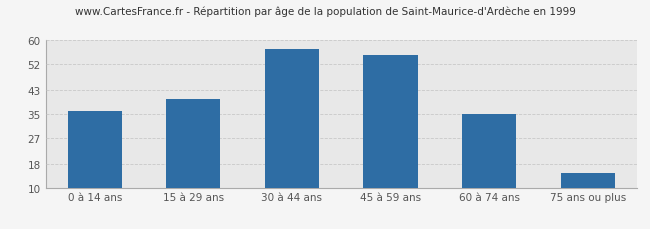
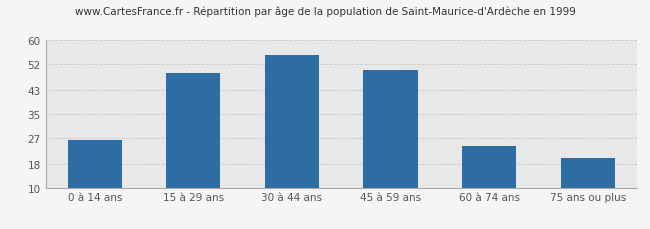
0 à 14 ans: 36 -> 26
15 à 29 ans: 40 -> 49
30 à 44 ans: 57 -> 55
45 à 59 ans: 55 -> 50
60 à 74 ans: 35 -> 24
75 ans ou plus: 15 -> 20
